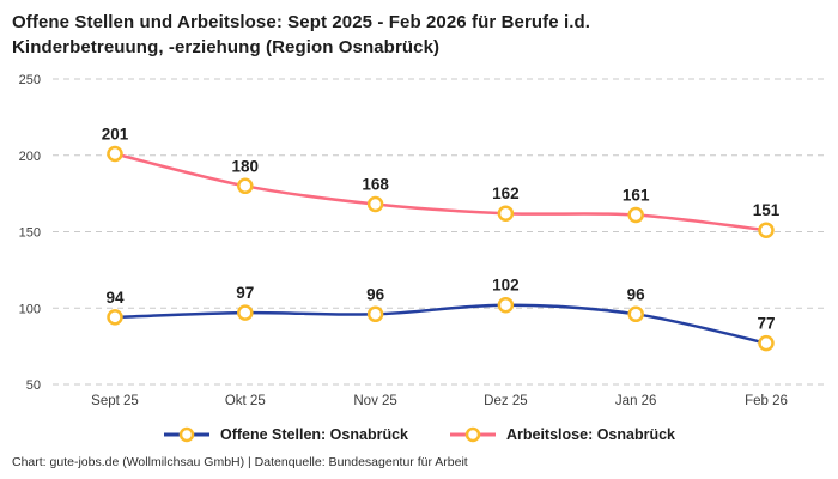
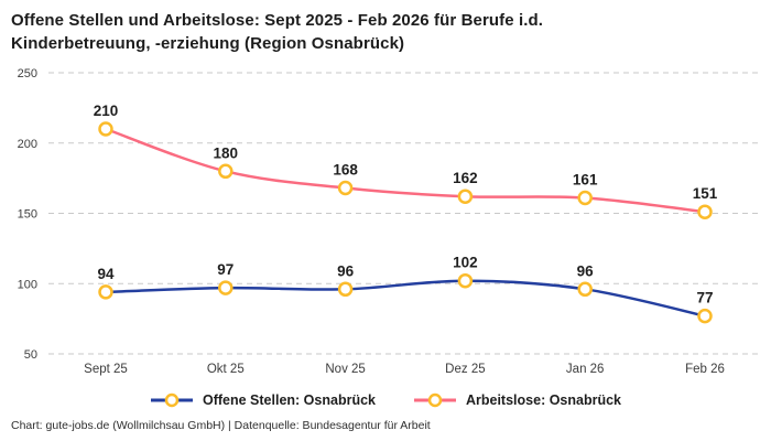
Arbeitslose: Osnabrück/Sept 25: 201 -> 210
